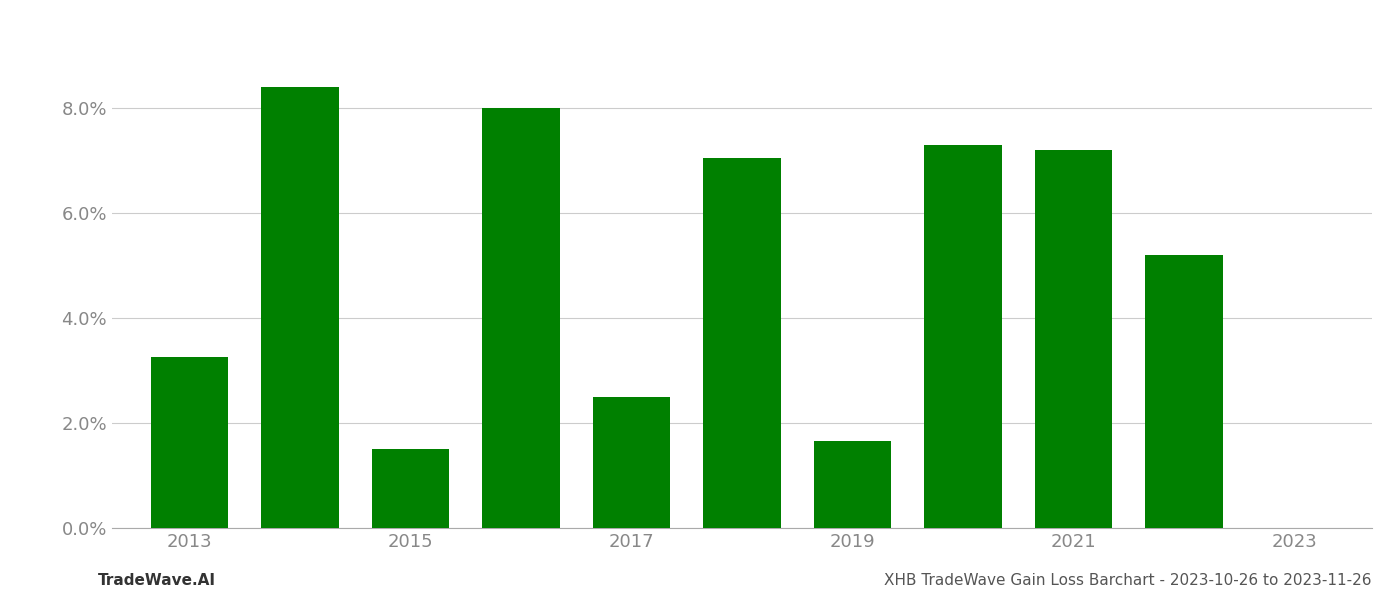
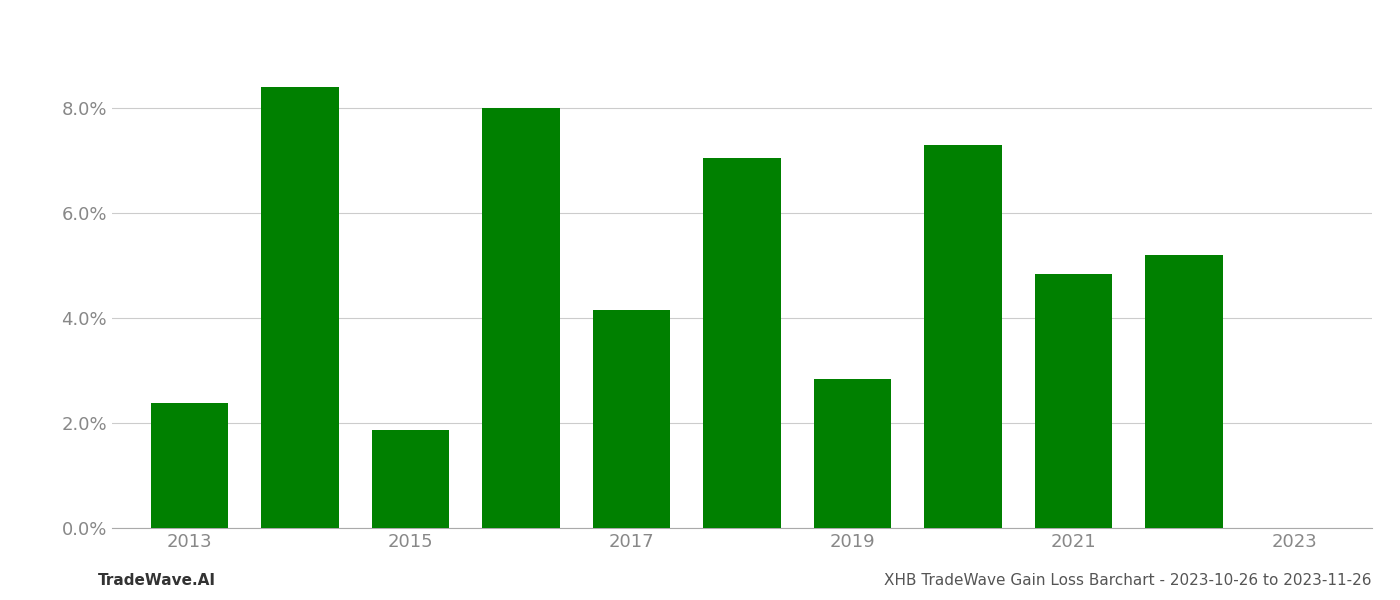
2013: 3.25% -> 2.38%
2015: 1.50% -> 1.86%
2017: 2.50% -> 4.16%
2019: 1.65% -> 2.84%
2021: 7.20% -> 4.84%
